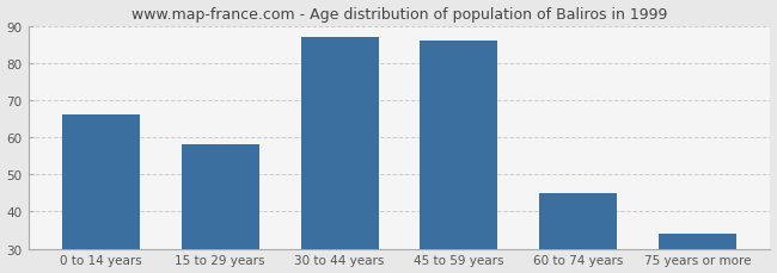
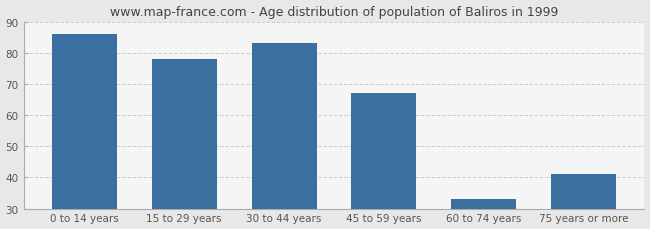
0 to 14 years: 66 -> 86
15 to 29 years: 58 -> 78
30 to 44 years: 87 -> 83
45 to 59 years: 86 -> 67
60 to 74 years: 45 -> 33
75 years or more: 34 -> 41
